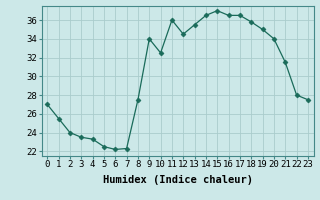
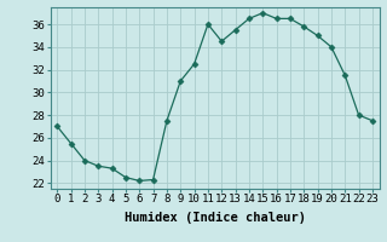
9: 34.0 -> 31.0
